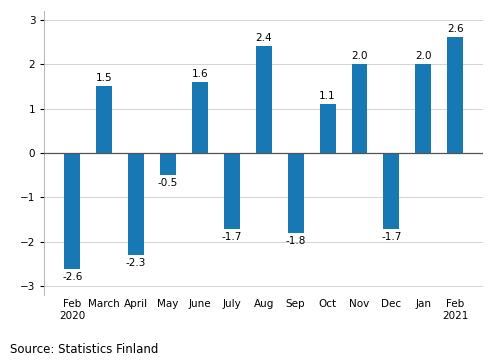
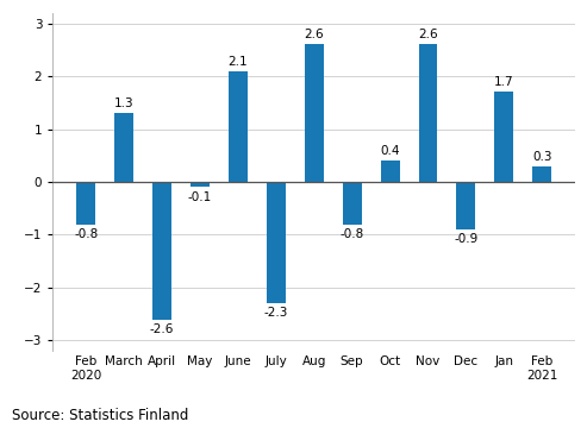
Feb 2020: -2.6 -> -0.8
March: 1.5 -> 1.3
April: -2.3 -> -2.6
May: -0.5 -> -0.1
June: 1.6 -> 2.1
July: -1.7 -> -2.3
Aug: 2.4 -> 2.6
Sep: -1.8 -> -0.8
Oct: 1.1 -> 0.4
Nov: 2.0 -> 2.6
Dec: -1.7 -> -0.9
Jan: 2.0 -> 1.7
Feb 2021: 2.6 -> 0.3
